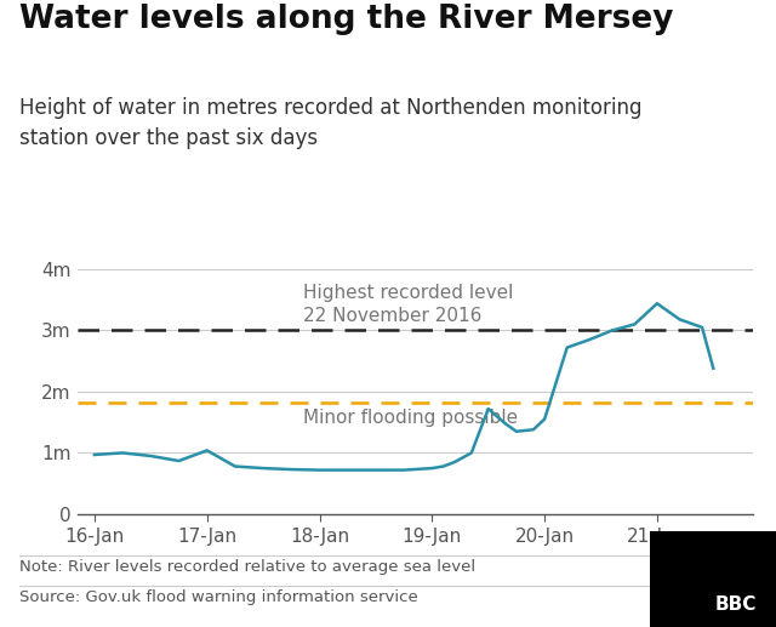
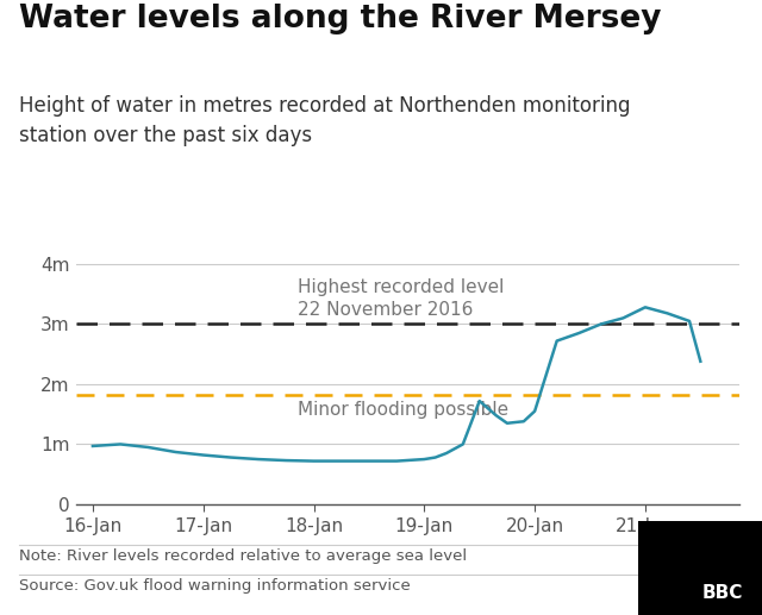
17-Jan: 1.04m -> 0.82m
21-Jan: 3.44m -> 3.28m
